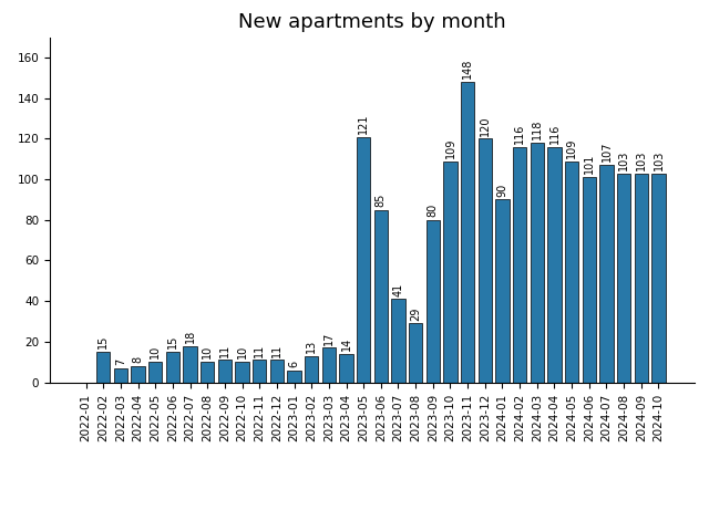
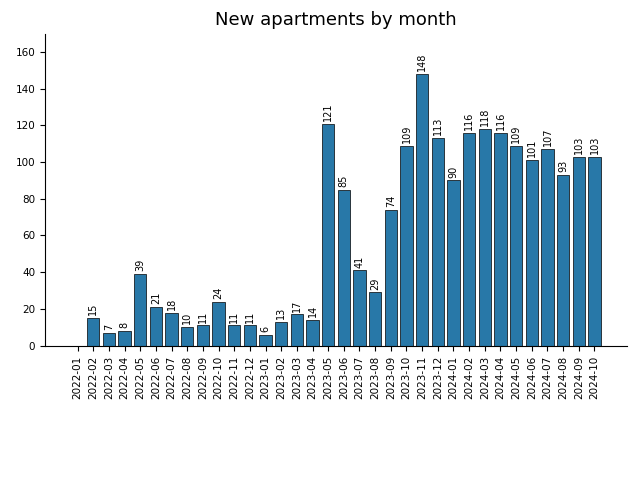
2022-05: 10 -> 39
2022-06: 15 -> 21
2022-10: 10 -> 24
2023-09: 80 -> 74
2023-12: 120 -> 113
2024-08: 103 -> 93
